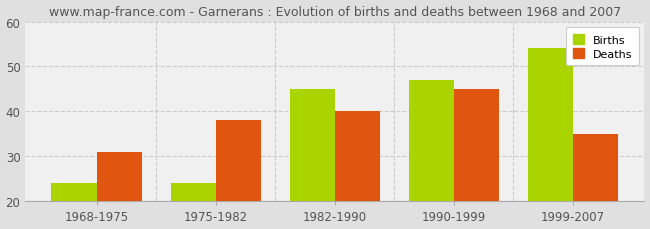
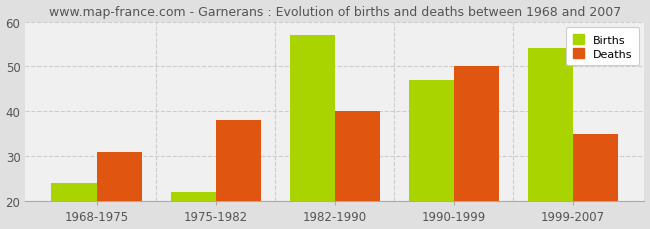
Births/1975-1982: 24 -> 22
Births/1982-1990: 45 -> 57
Deaths/1990-1999: 45 -> 50
